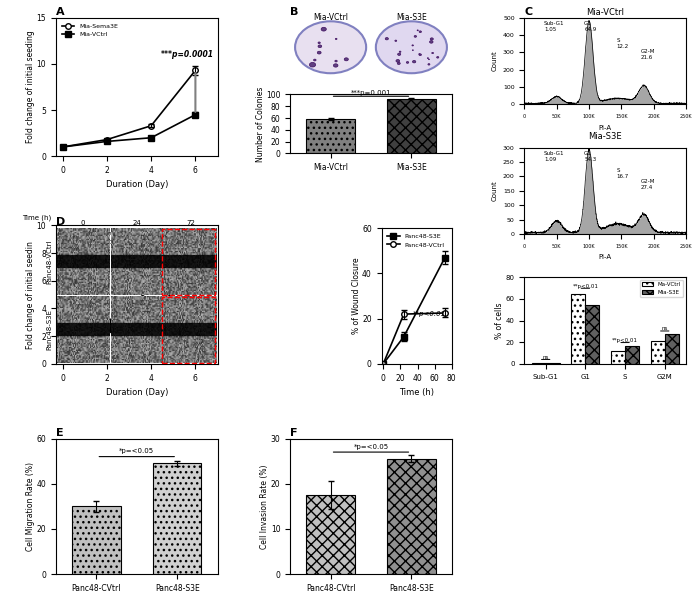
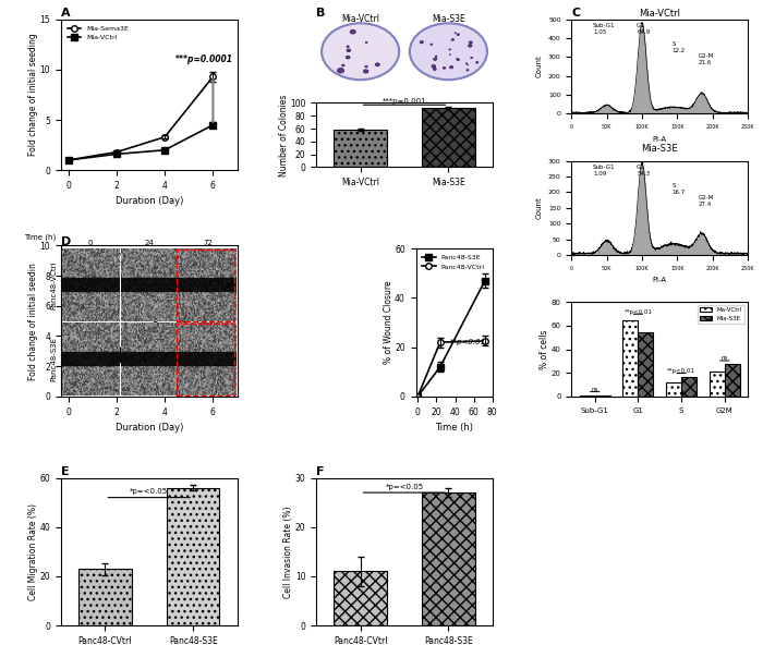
E/Panc48-CVtrl: 30 -> 23
E/Panc48-S3E: 49 -> 56
F/Panc48-CVtrl: 17.5 -> 11.0
F/Panc48-S3E: 25.5 -> 27.0
